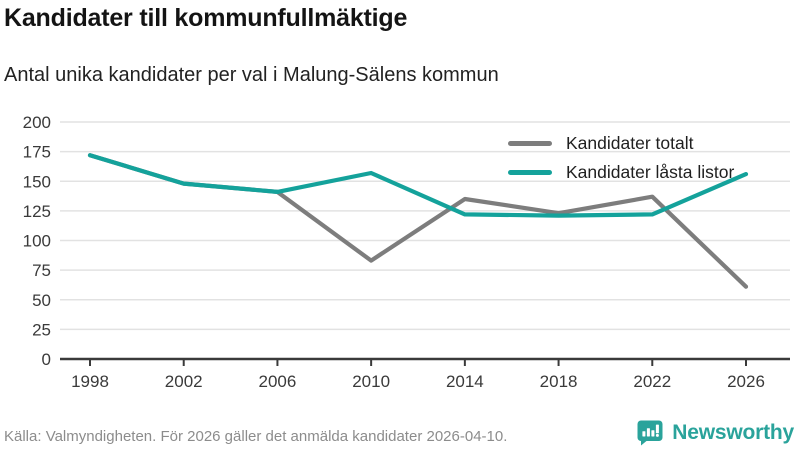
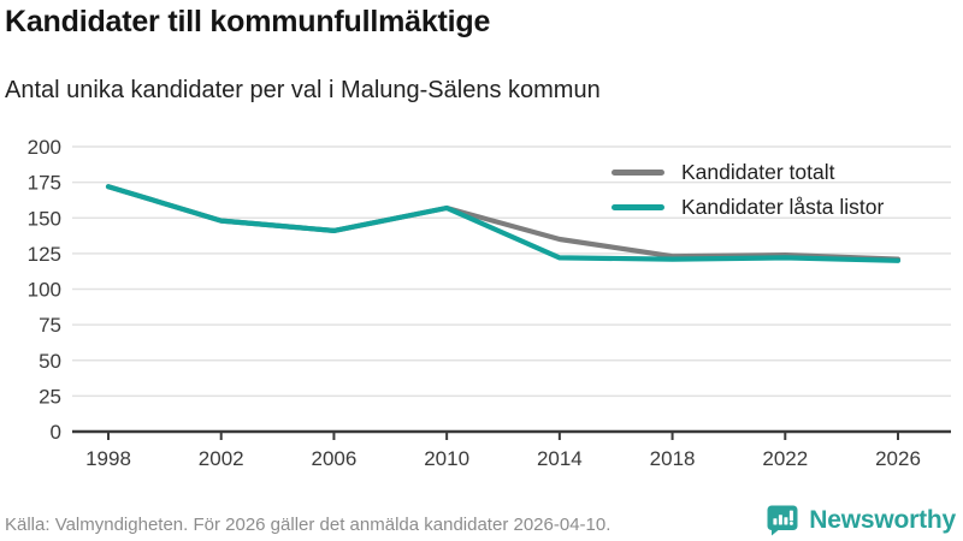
Kandidater totalt/2010: 83 -> 157
Kandidater totalt/2022: 137 -> 124
Kandidater totalt/2026: 61 -> 121
Kandidater låsta listor/2026: 156 -> 120
